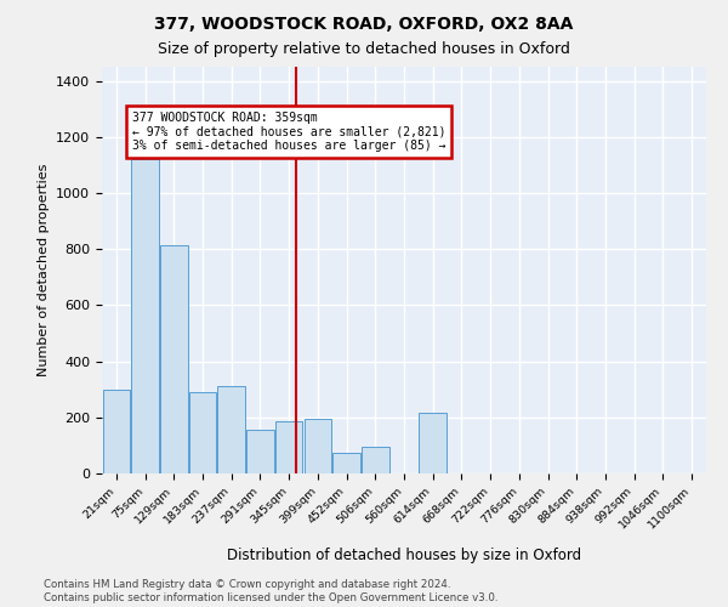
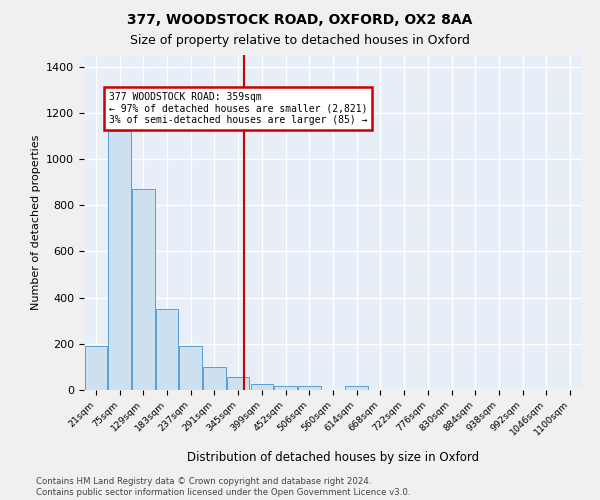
21sqm: 300 -> 192
129sqm: 815 -> 870
183sqm: 290 -> 350
237sqm: 310 -> 190
291sqm: 155 -> 100
345sqm: 185 -> 55
399sqm: 195 -> 25
452sqm: 75 -> 18
506sqm: 95 -> 18
614sqm: 215 -> 18
